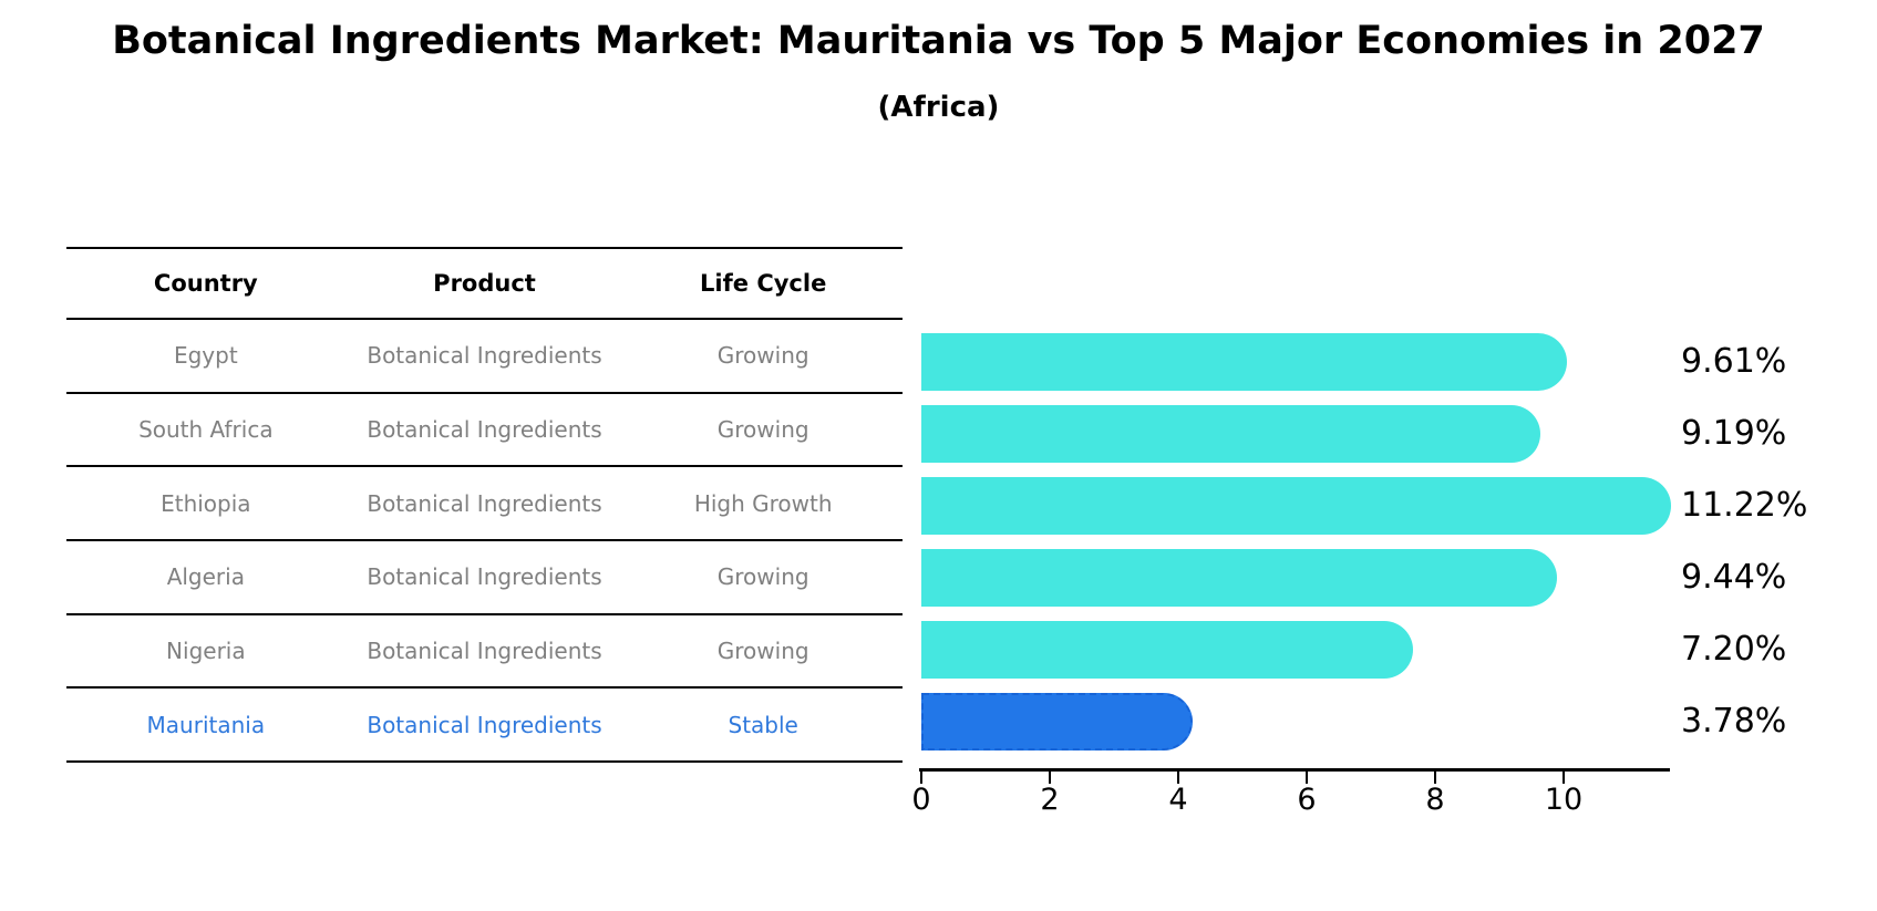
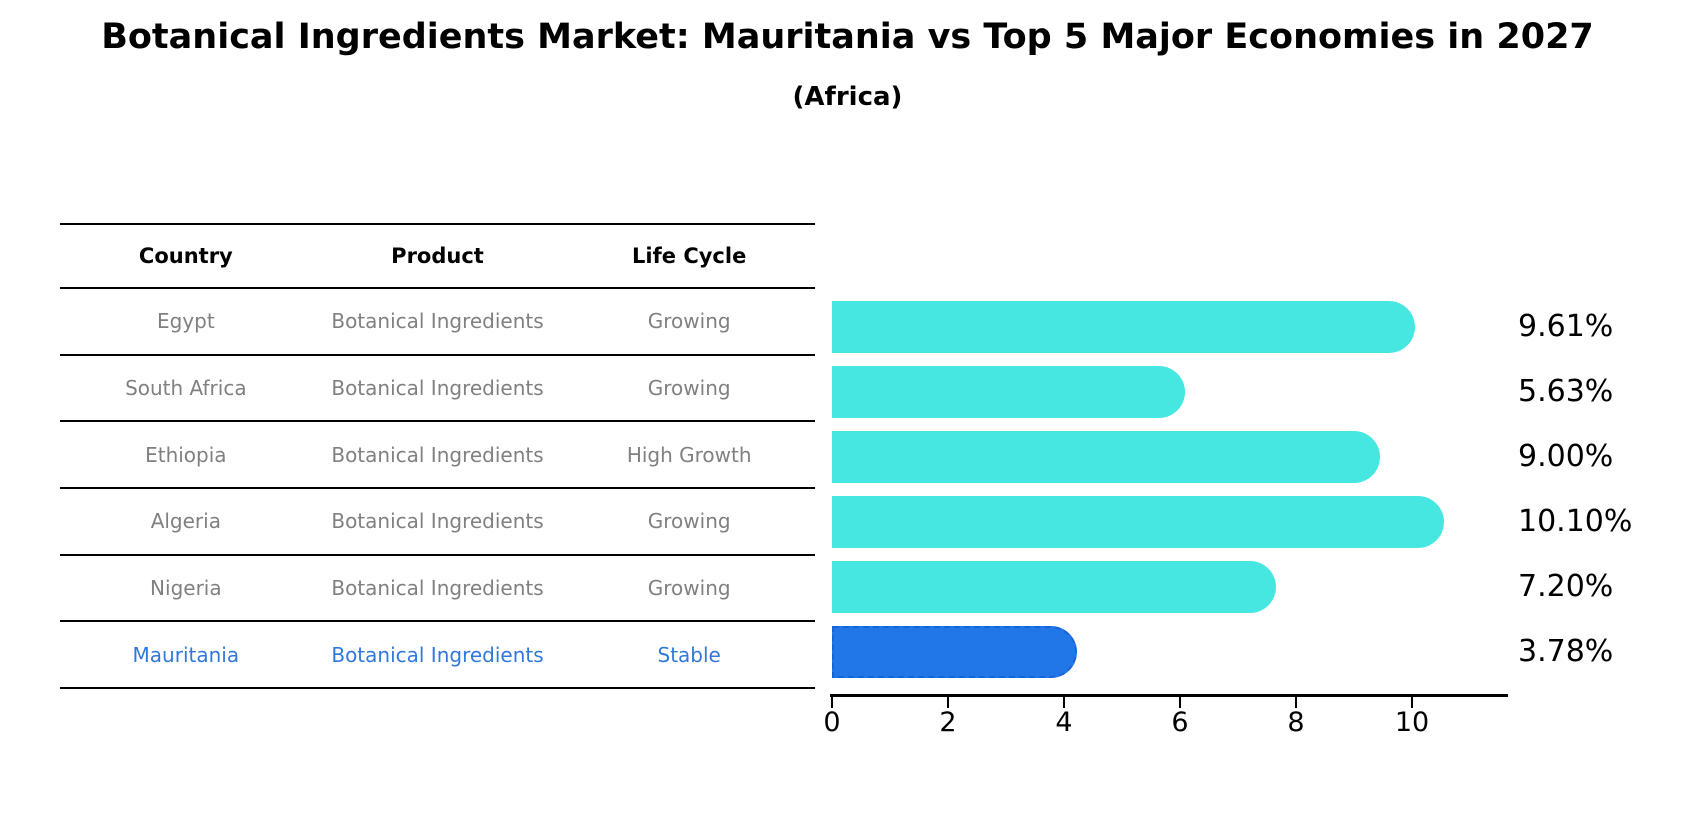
South Africa: 9.19% -> 5.63%
Ethiopia: 11.22% -> 9.00%
Algeria: 9.44% -> 10.10%
